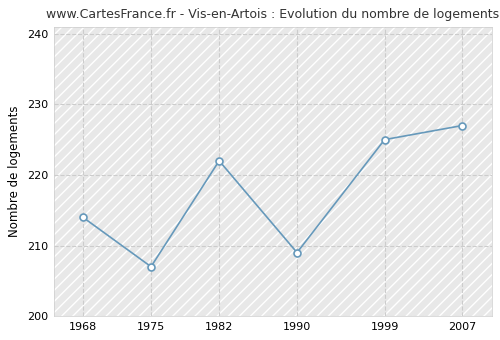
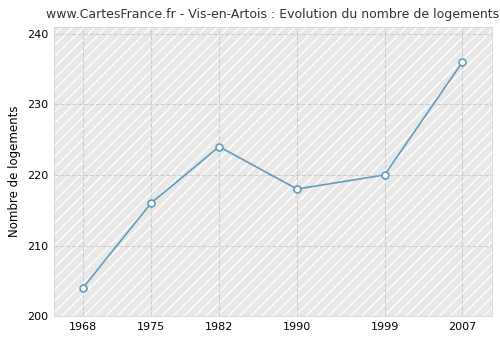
1968: 214 -> 204
1975: 207 -> 216
1982: 222 -> 224
1990: 209 -> 218
1999: 225 -> 220
2007: 227 -> 236
